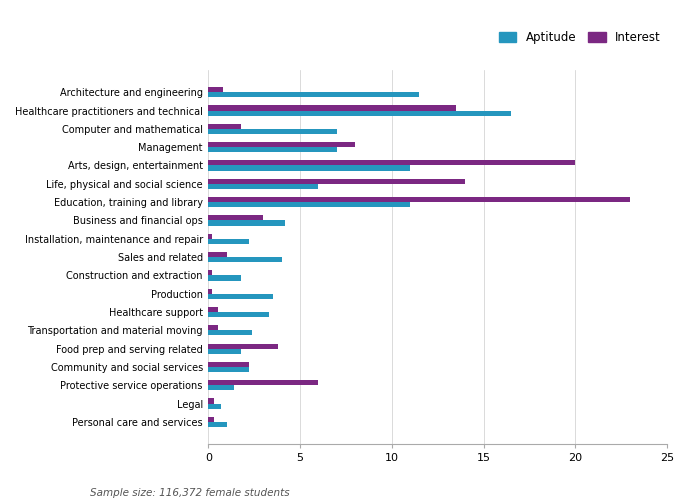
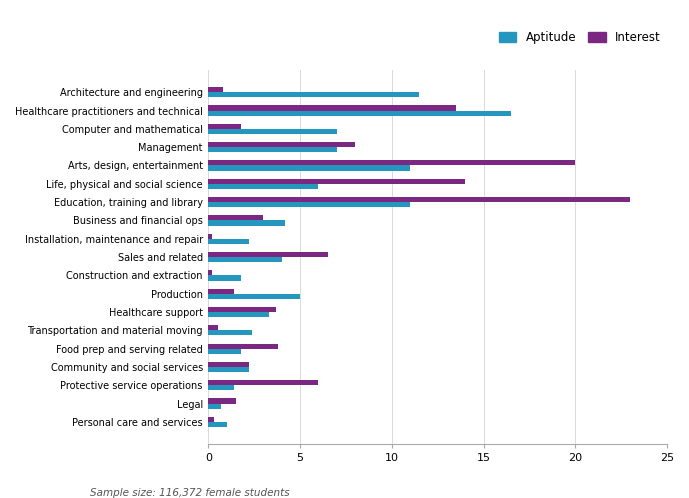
Interest/Sales and related: 1.0 -> 6.5
Interest/Production: 0.2 -> 1.4
Aptitude/Production: 3.5 -> 5.0
Interest/Healthcare support: 0.5 -> 3.7
Interest/Legal: 0.3 -> 1.5
